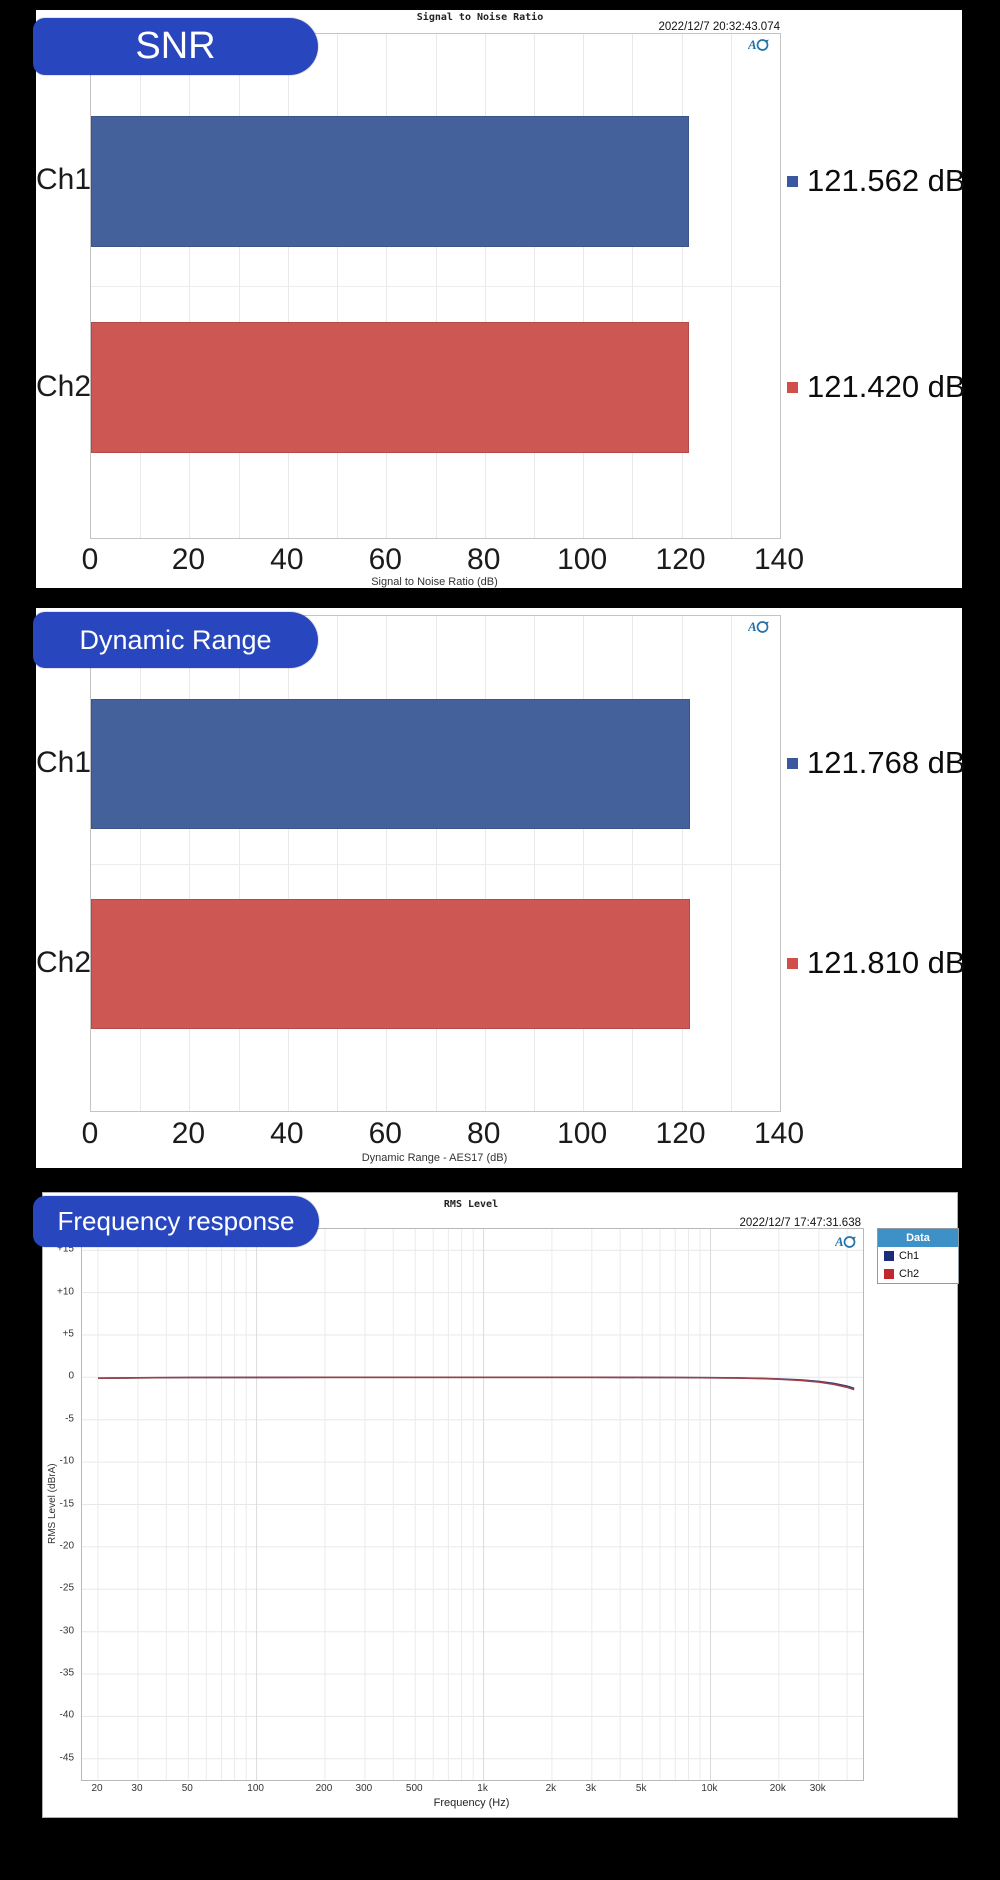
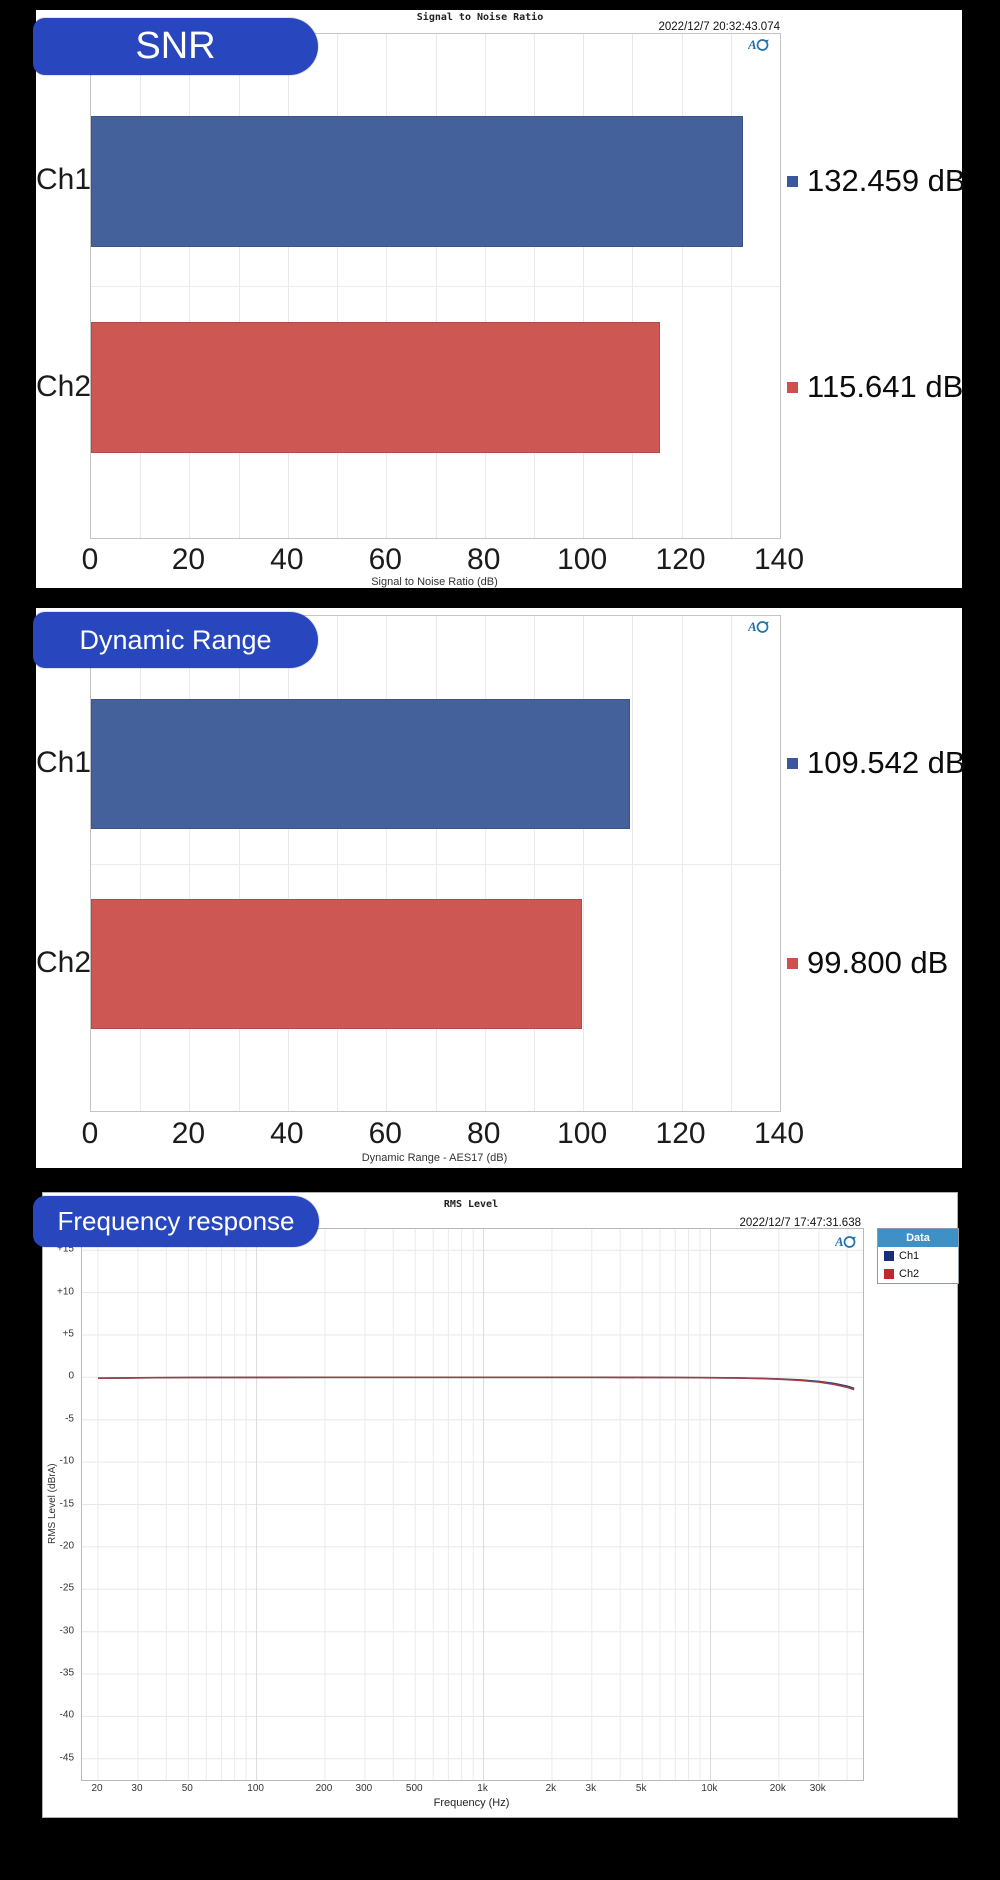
Signal to Noise Ratio/Ch1: 121.562 -> 132.459
Signal to Noise Ratio/Ch2: 121.420 -> 115.641
Dynamic Range/Ch1: 121.768 -> 109.542
Dynamic Range/Ch2: 121.810 -> 99.800
